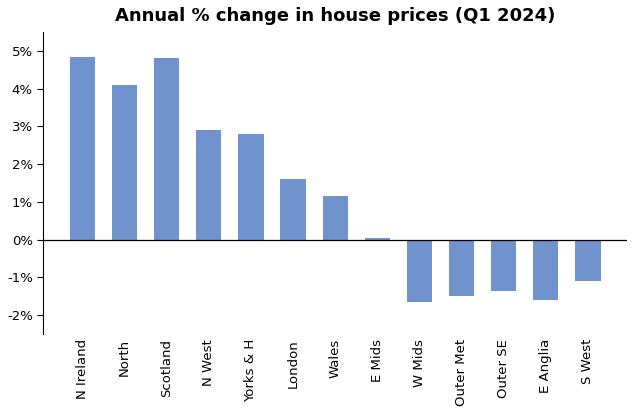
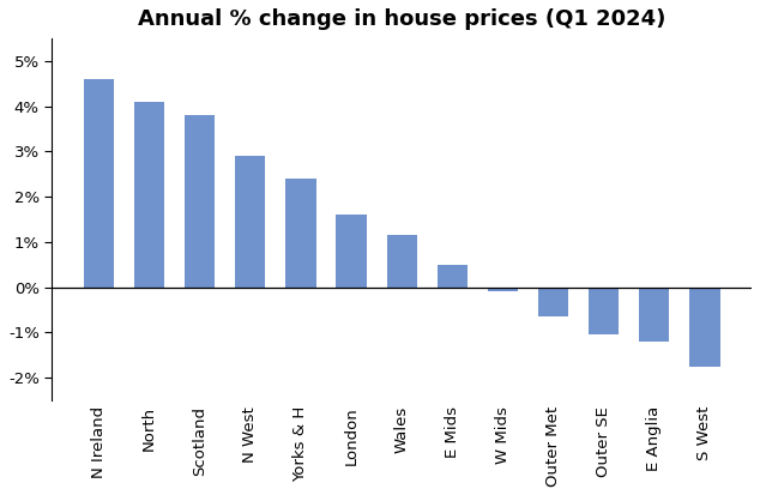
N Ireland: 4.85% -> 4.60%
Scotland: 4.80% -> 3.80%
Yorks & H: 2.80% -> 2.40%
E Mids: 0.05% -> 0.50%
W Mids: -1.65% -> -0.10%
Outer Met: -1.50% -> -0.65%
Outer SE: -1.35% -> -1.05%
E Anglia: -1.60% -> -1.20%
S West: -1.10% -> -1.75%
